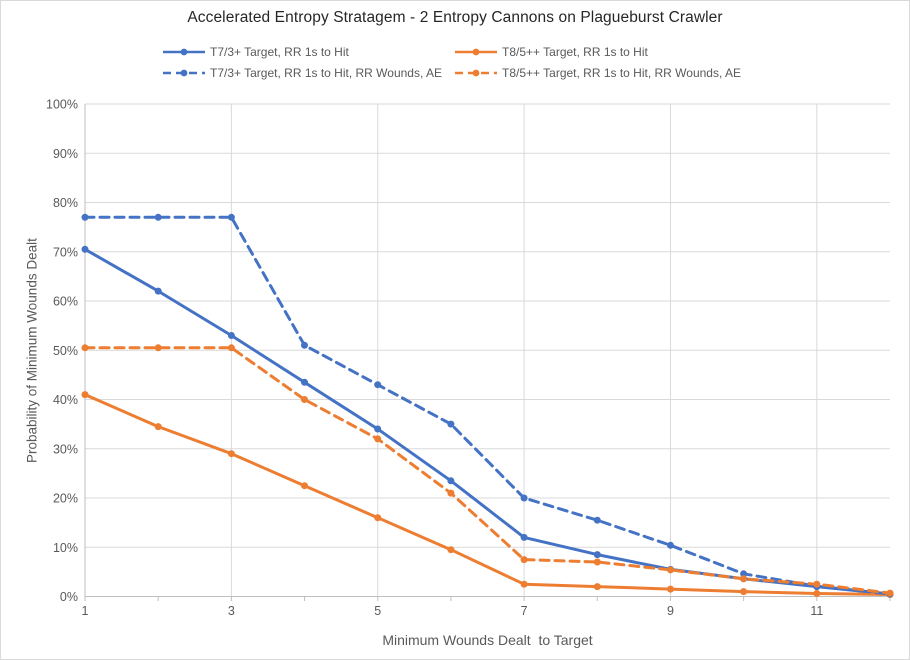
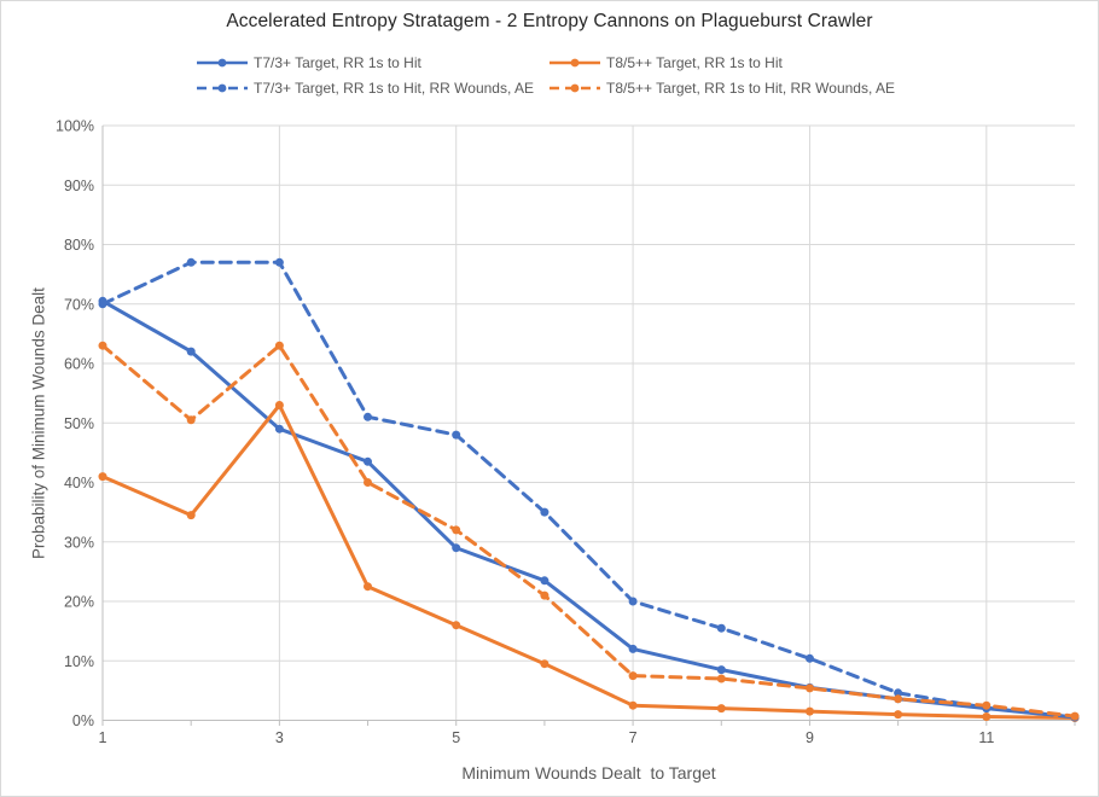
T7/3+ Target, RR 1s to Hit, RR Wounds, AE/1: 77% -> 70%
T8/5++ Target, RR 1s to Hit, RR Wounds, AE/1: 50% -> 63%
T7/3+ Target, RR 1s to Hit/3: 53% -> 49%
T8/5++ Target, RR 1s to Hit/3: 29% -> 53%
T8/5++ Target, RR 1s to Hit, RR Wounds, AE/3: 50% -> 63%
T7/3+ Target, RR 1s to Hit/5: 34% -> 29%
T7/3+ Target, RR 1s to Hit, RR Wounds, AE/5: 43% -> 48%
